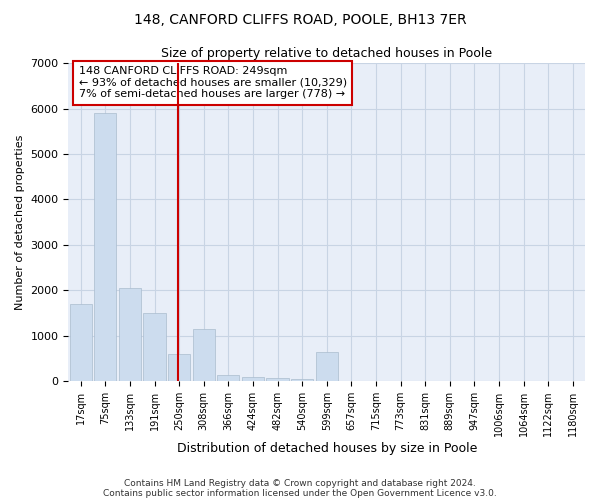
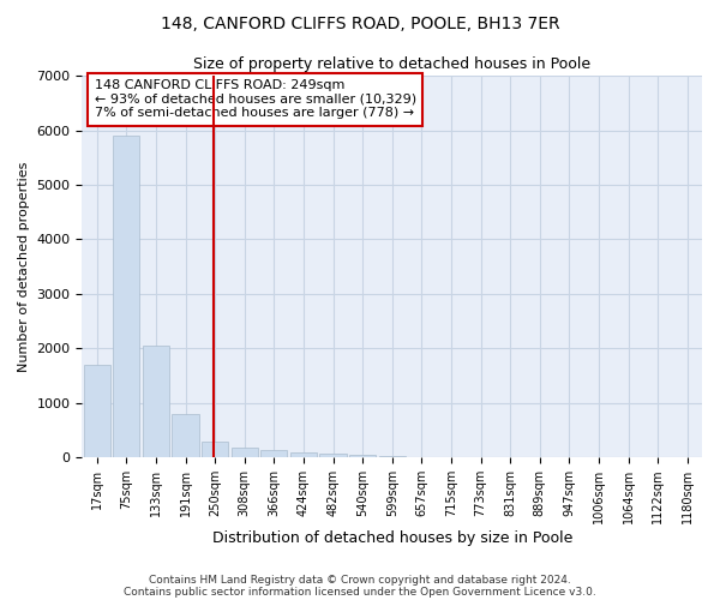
191sqm: 1500 -> 800
250sqm: 600 -> 300
308sqm: 1150 -> 180
599sqm: 650 -> 30
